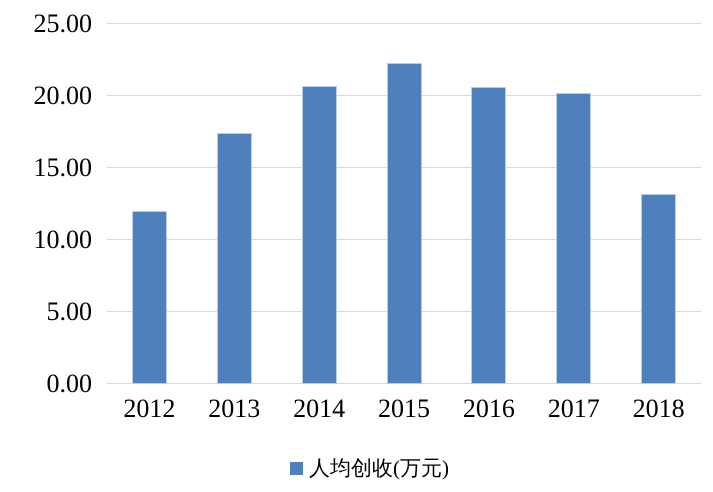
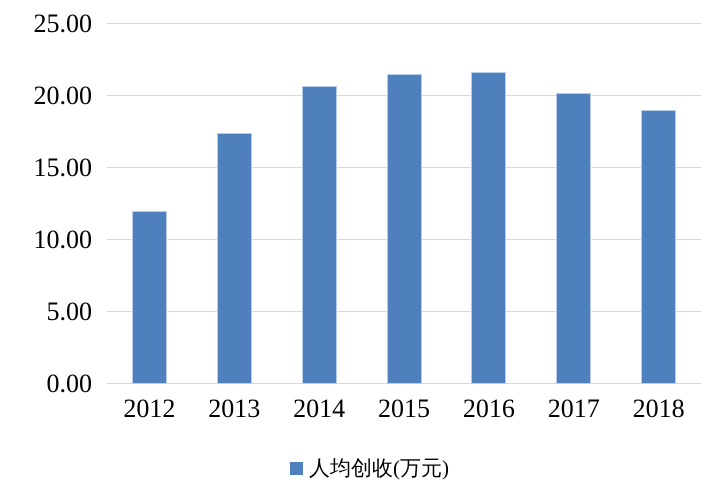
2015: 22.3 -> 21.5
2016: 20.6 -> 21.7
2018: 13.2 -> 19.0
